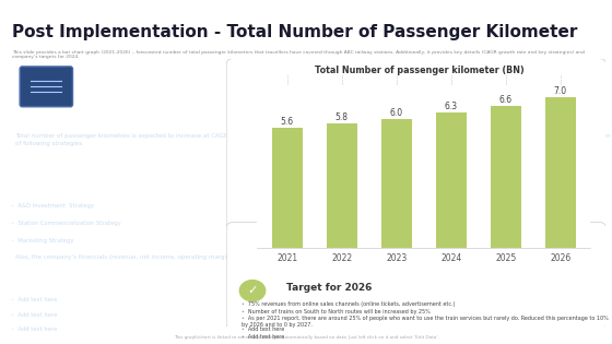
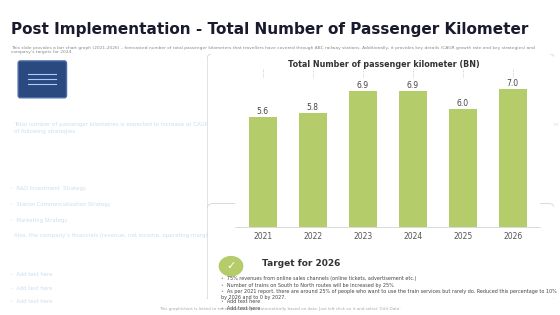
2023: 6.0 -> 6.9
2024: 6.3 -> 6.9
2025: 6.6 -> 6.0
